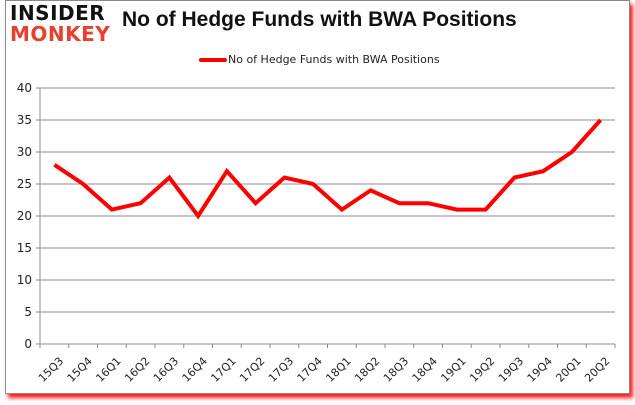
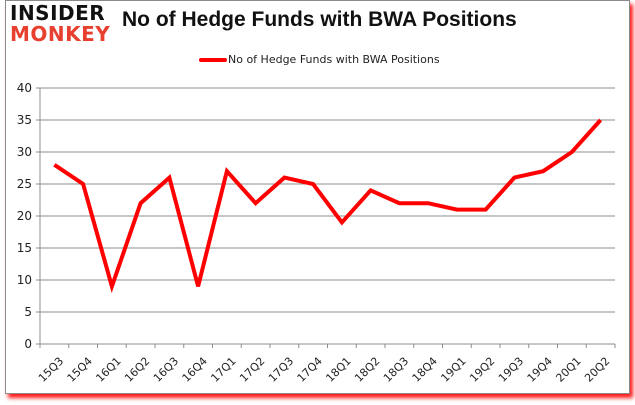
16Q1: 21 -> 9
16Q4: 20 -> 9
18Q1: 21 -> 19
